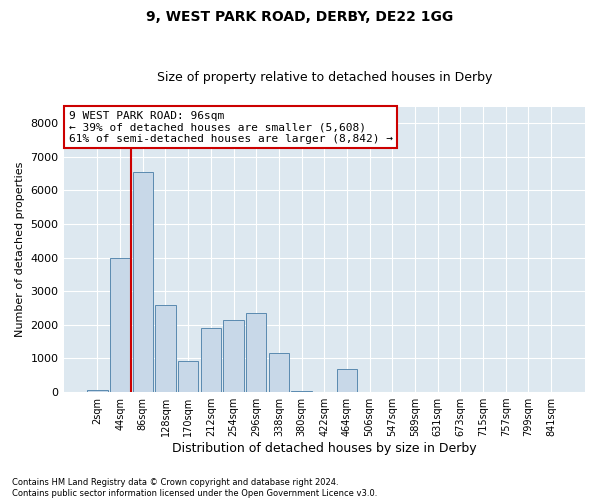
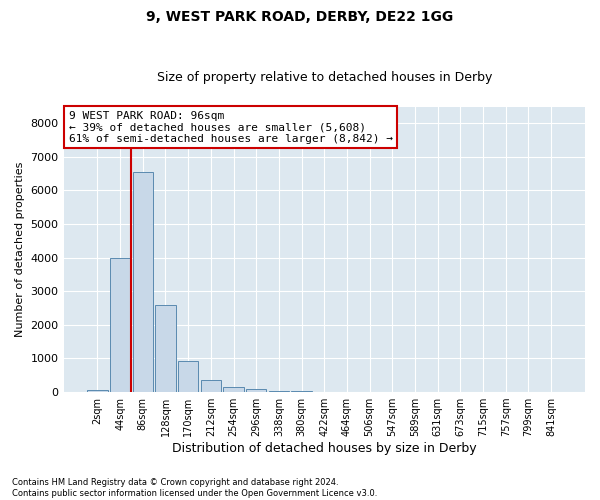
212sqm: 1900 -> 370
254sqm: 2150 -> 160
296sqm: 2350 -> 80
338sqm: 1150 -> 40
464sqm: 700 -> 10
